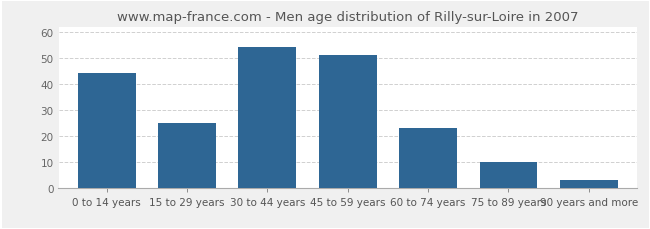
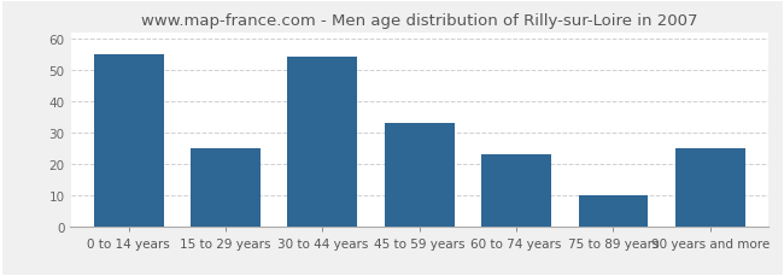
0 to 14 years: 44 -> 55
45 to 59 years: 51 -> 33
90 years and more: 3 -> 25
